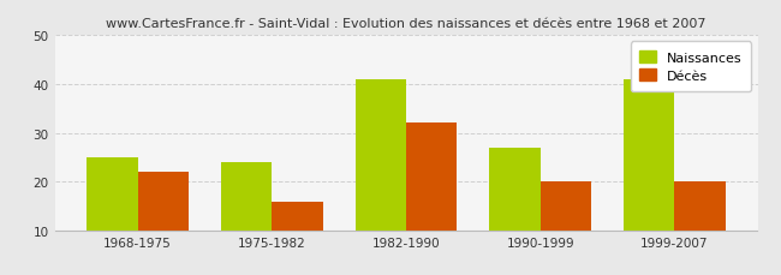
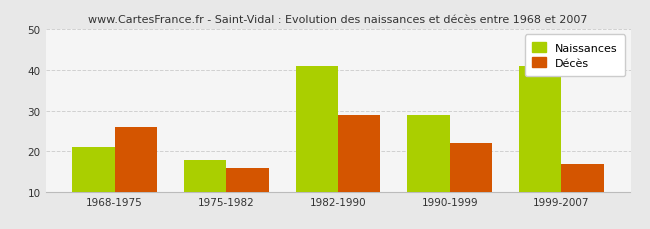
Naissances/1968-1975: 25 -> 21
Décès/1968-1975: 22 -> 26
Naissances/1975-1982: 24 -> 18
Décès/1982-1990: 32 -> 29
Naissances/1990-1999: 27 -> 29
Décès/1990-1999: 20 -> 22
Décès/1999-2007: 20 -> 17
